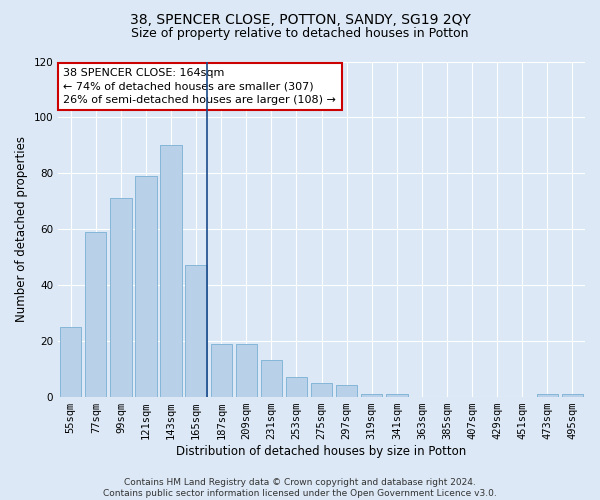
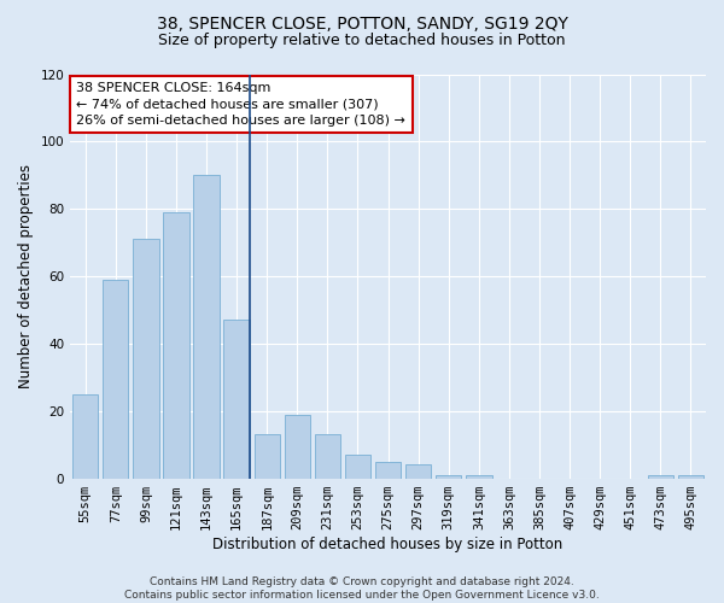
187sqm: 19 -> 13
